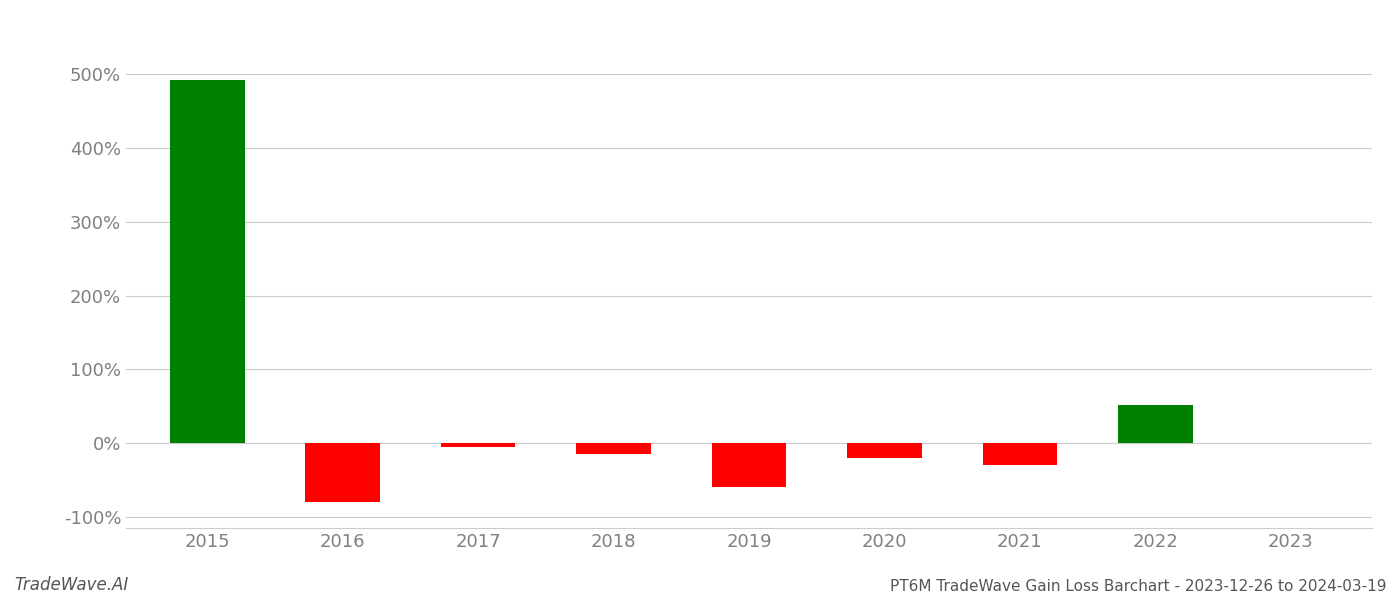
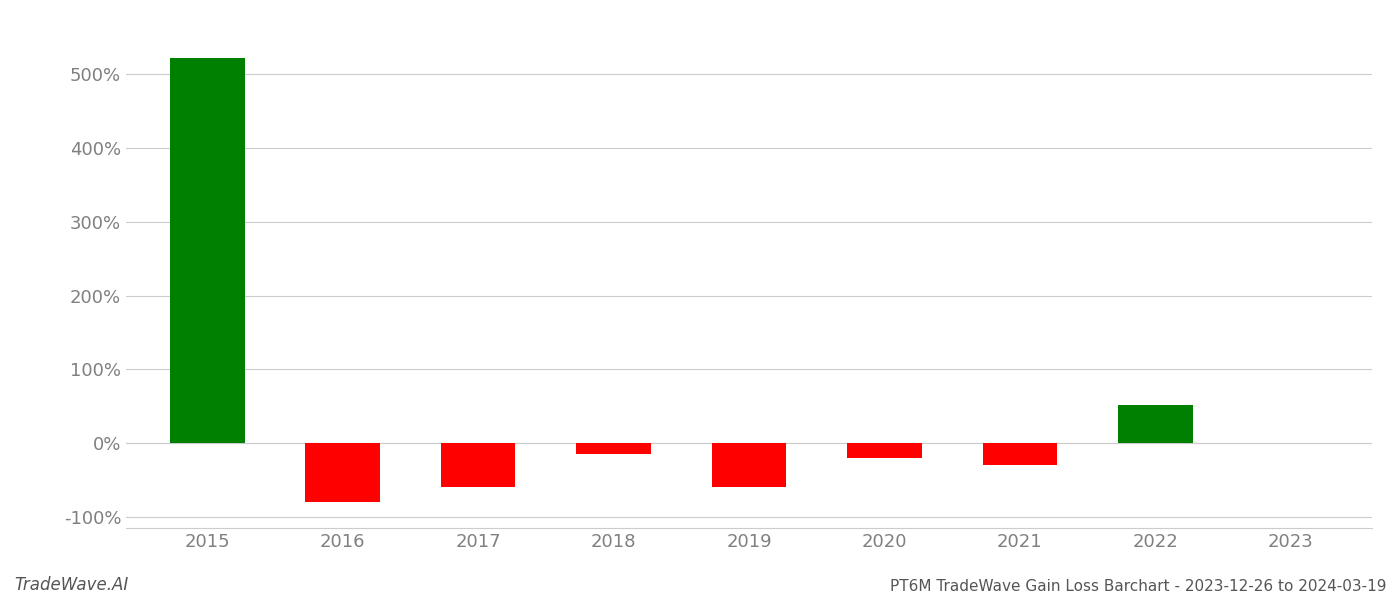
2015: 492% -> 522%
2017: -5% -> -60%
